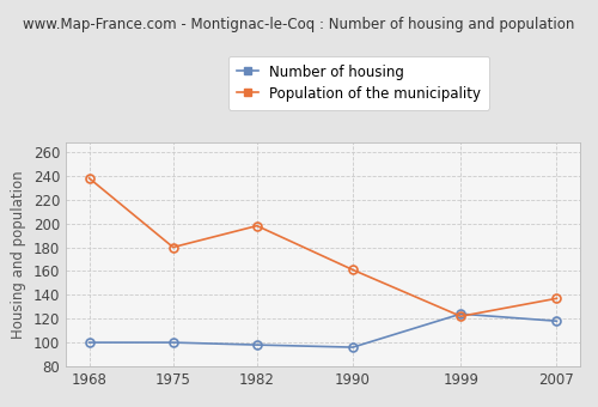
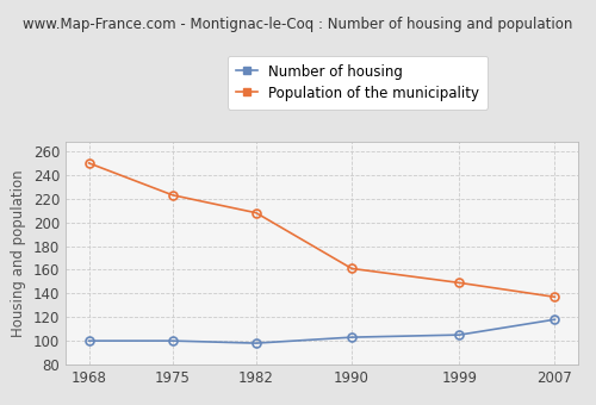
Population of the municipality/1968: 238 -> 250
Population of the municipality/1975: 180 -> 223
Population of the municipality/1982: 198 -> 208
Number of housing/1990: 96 -> 103
Number of housing/1999: 124 -> 105
Population of the municipality/1999: 122 -> 149
